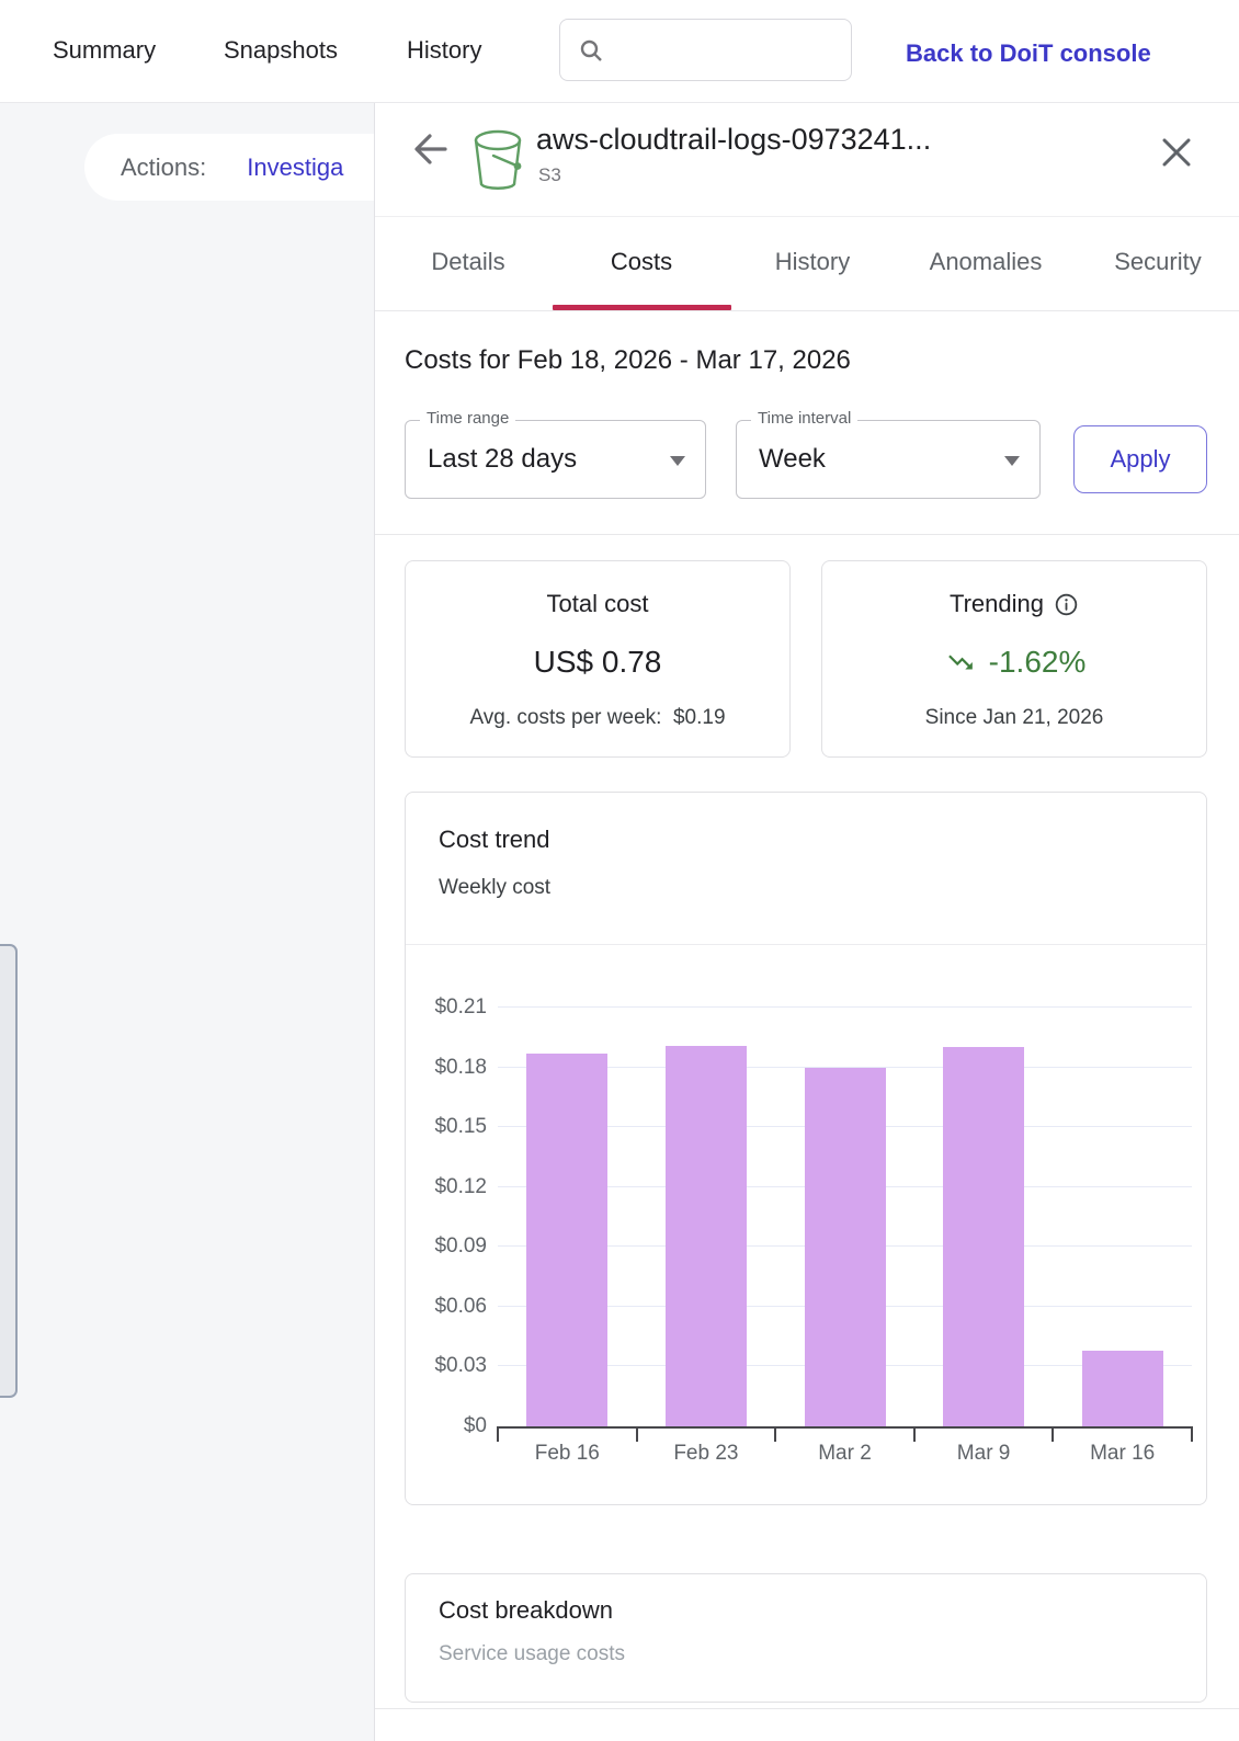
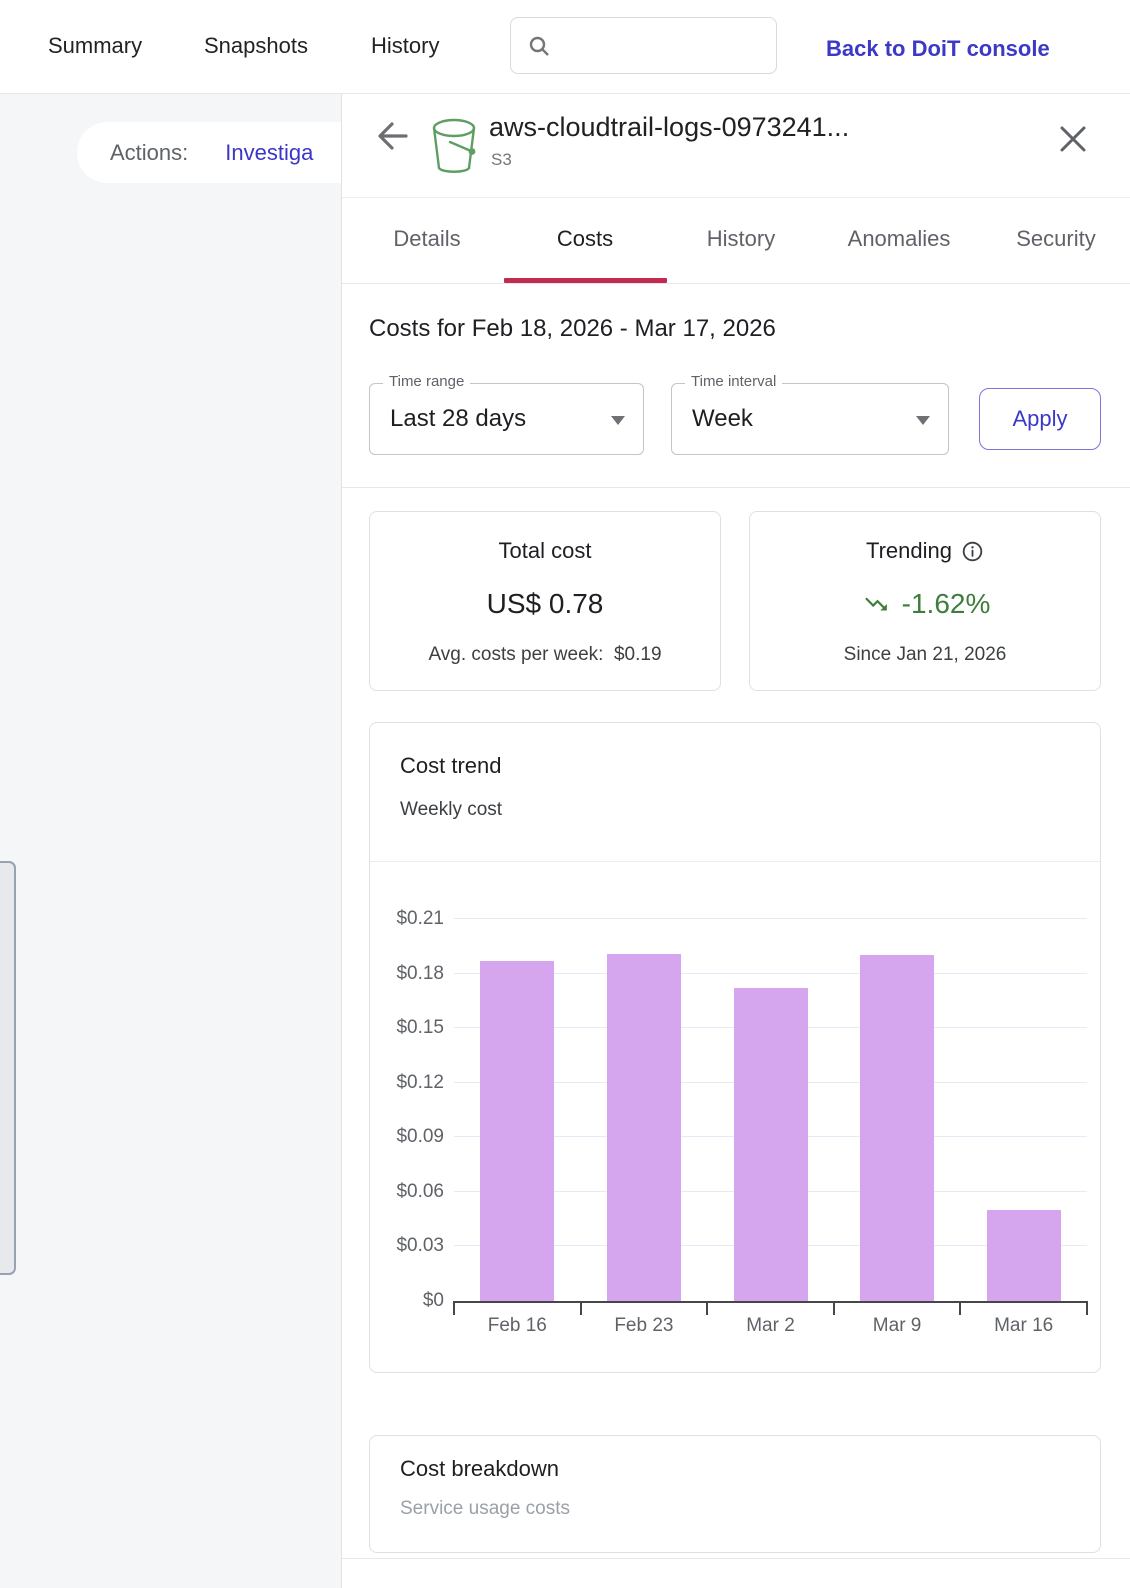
Mar 2: $0.180 -> $0.172
Mar 16: $0.038 -> $0.050
